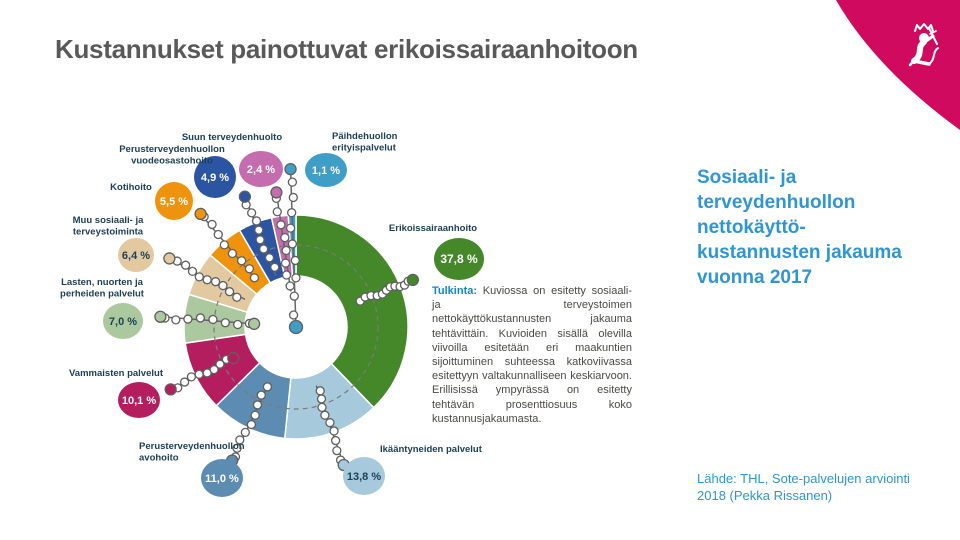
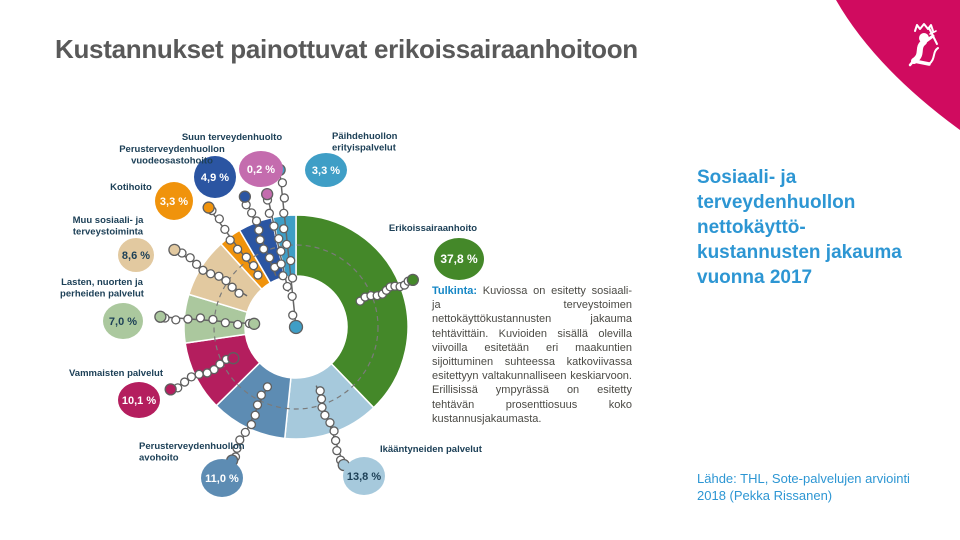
Muu sosiaali- ja terveystoiminta: 6,4 -> 8,6
Kotihoito: 5,5 -> 3,3
Suun terveydenhuolto: 2,4 -> 0,2
Päihdehuollon erityispalvelut: 1,1 -> 3,3
